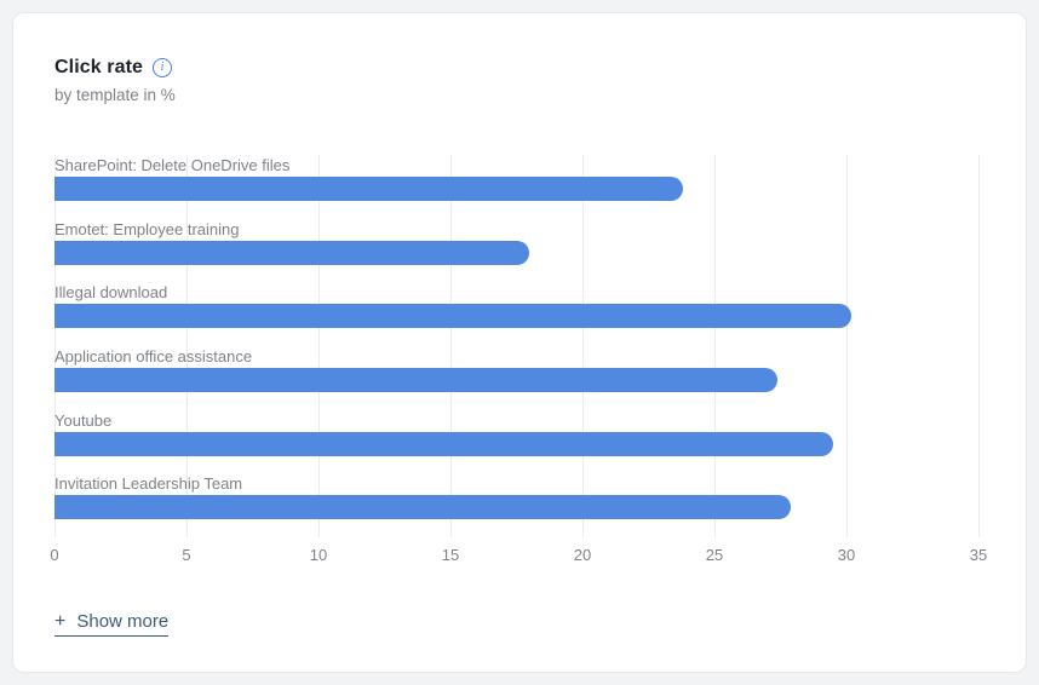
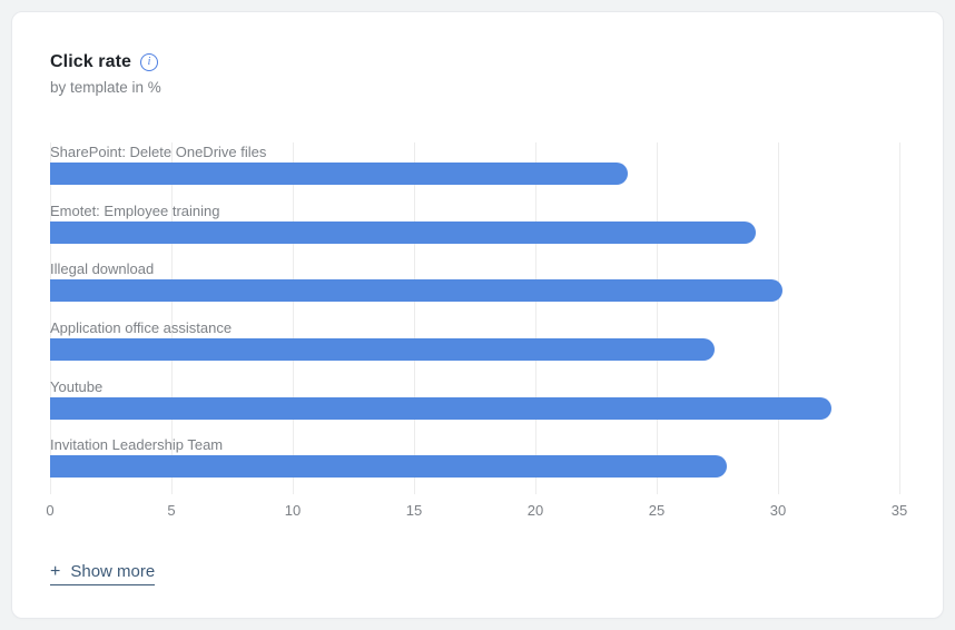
Emotet: Employee training: 18.0 -> 29.1
Youtube: 29.5 -> 32.2
